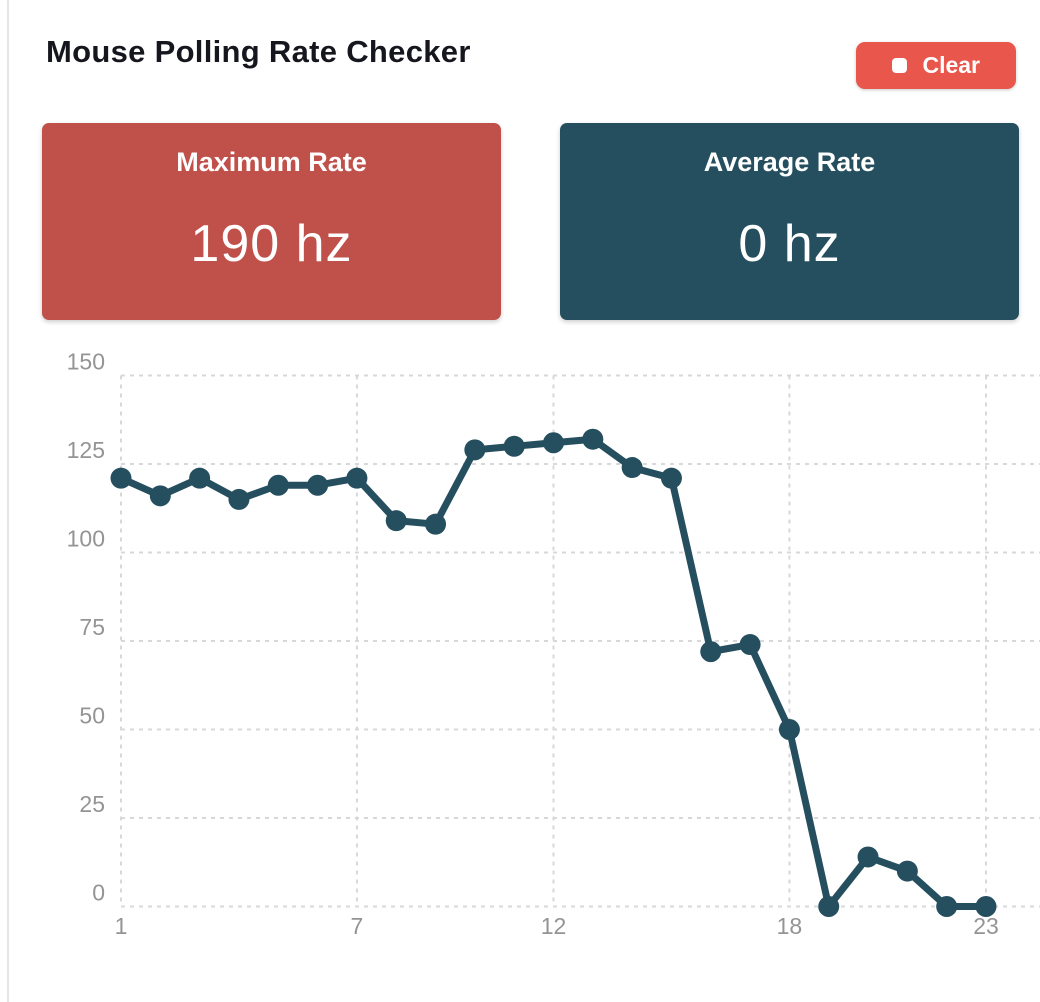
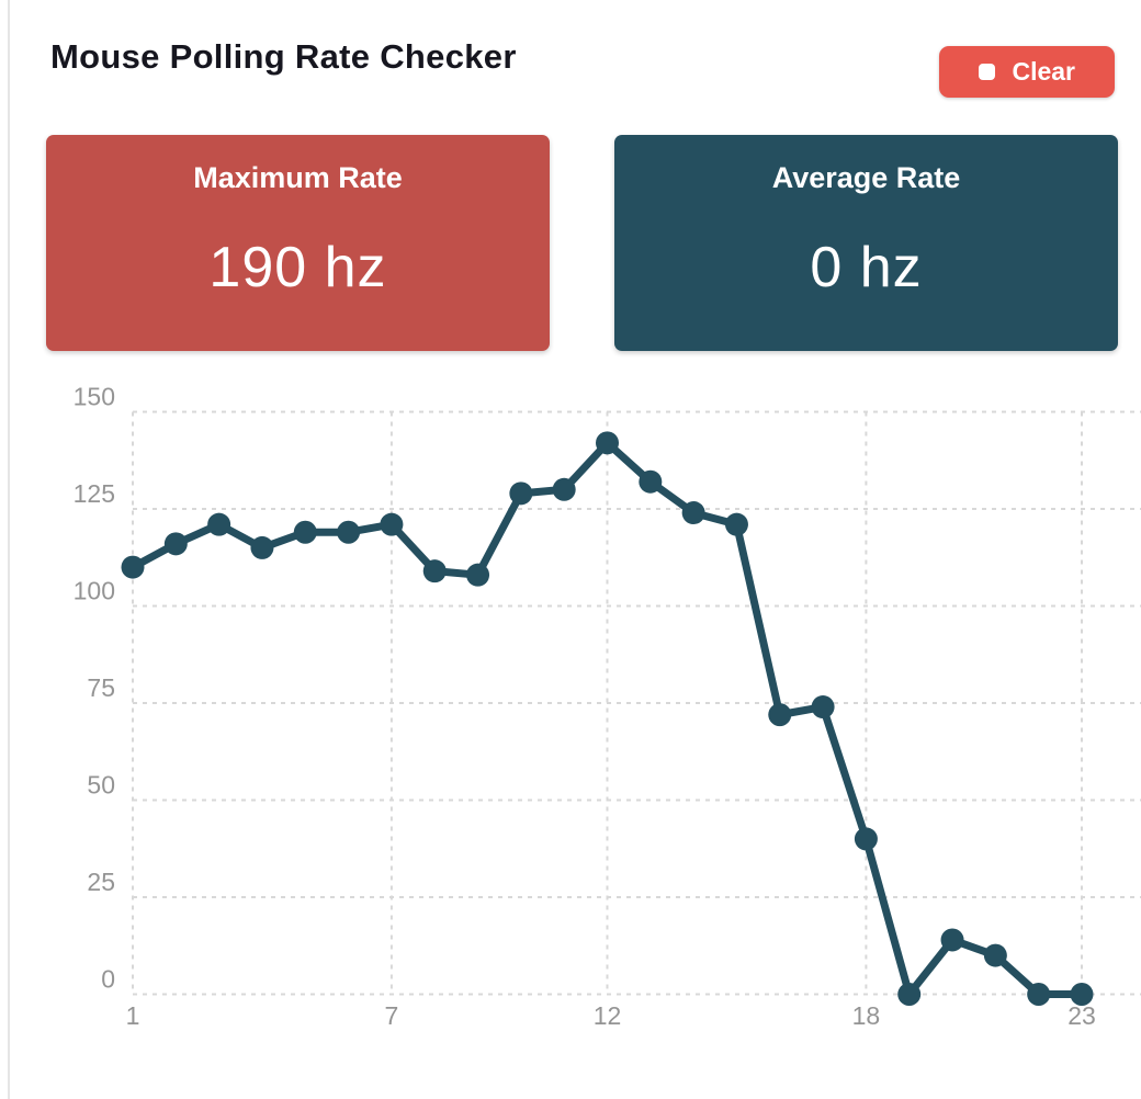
1: 121 -> 110
12: 131 -> 142
18: 50 -> 40
